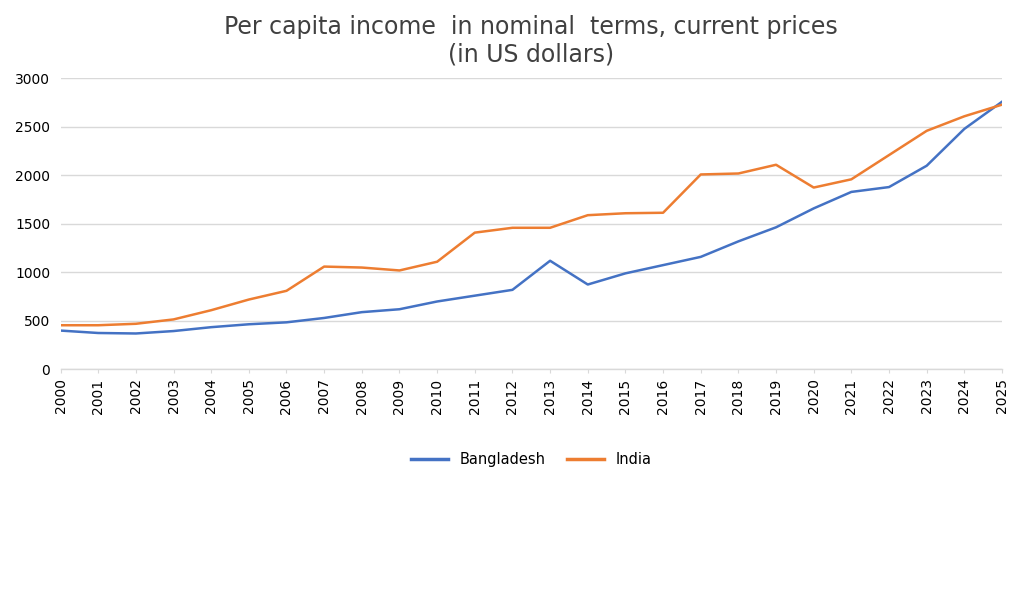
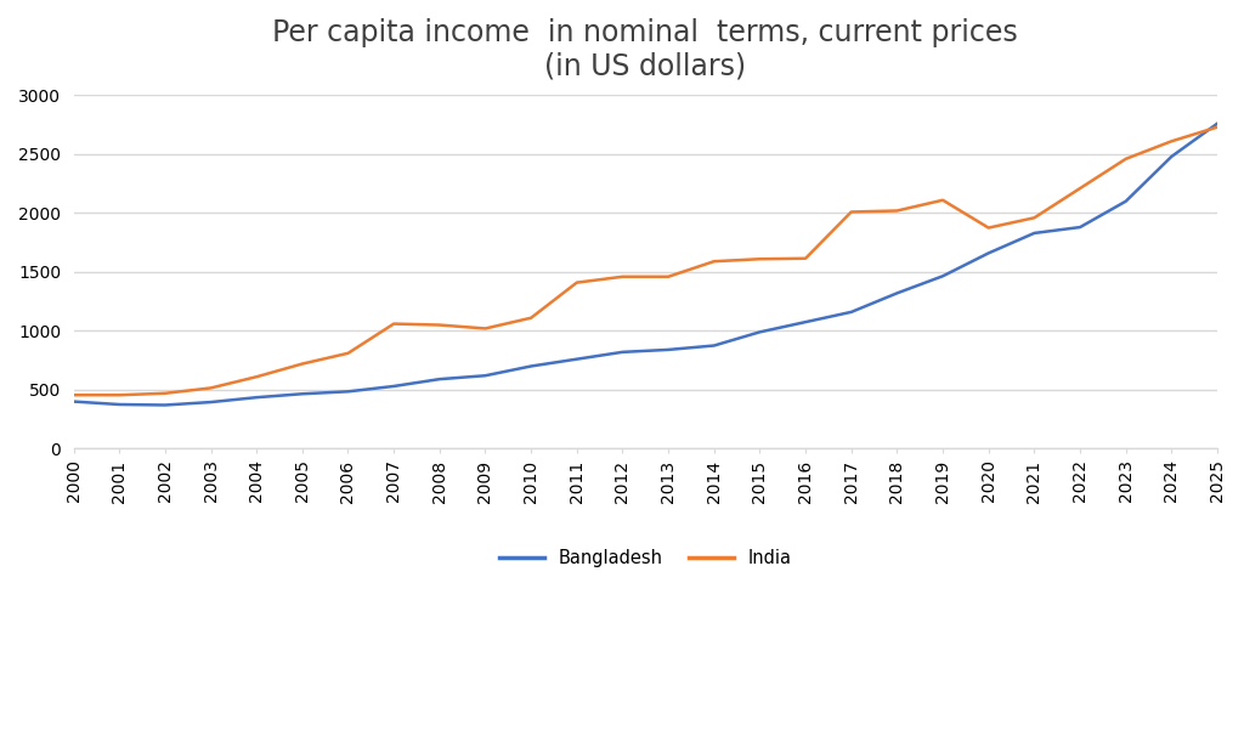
Bangladesh/2013: 1120 -> 840
